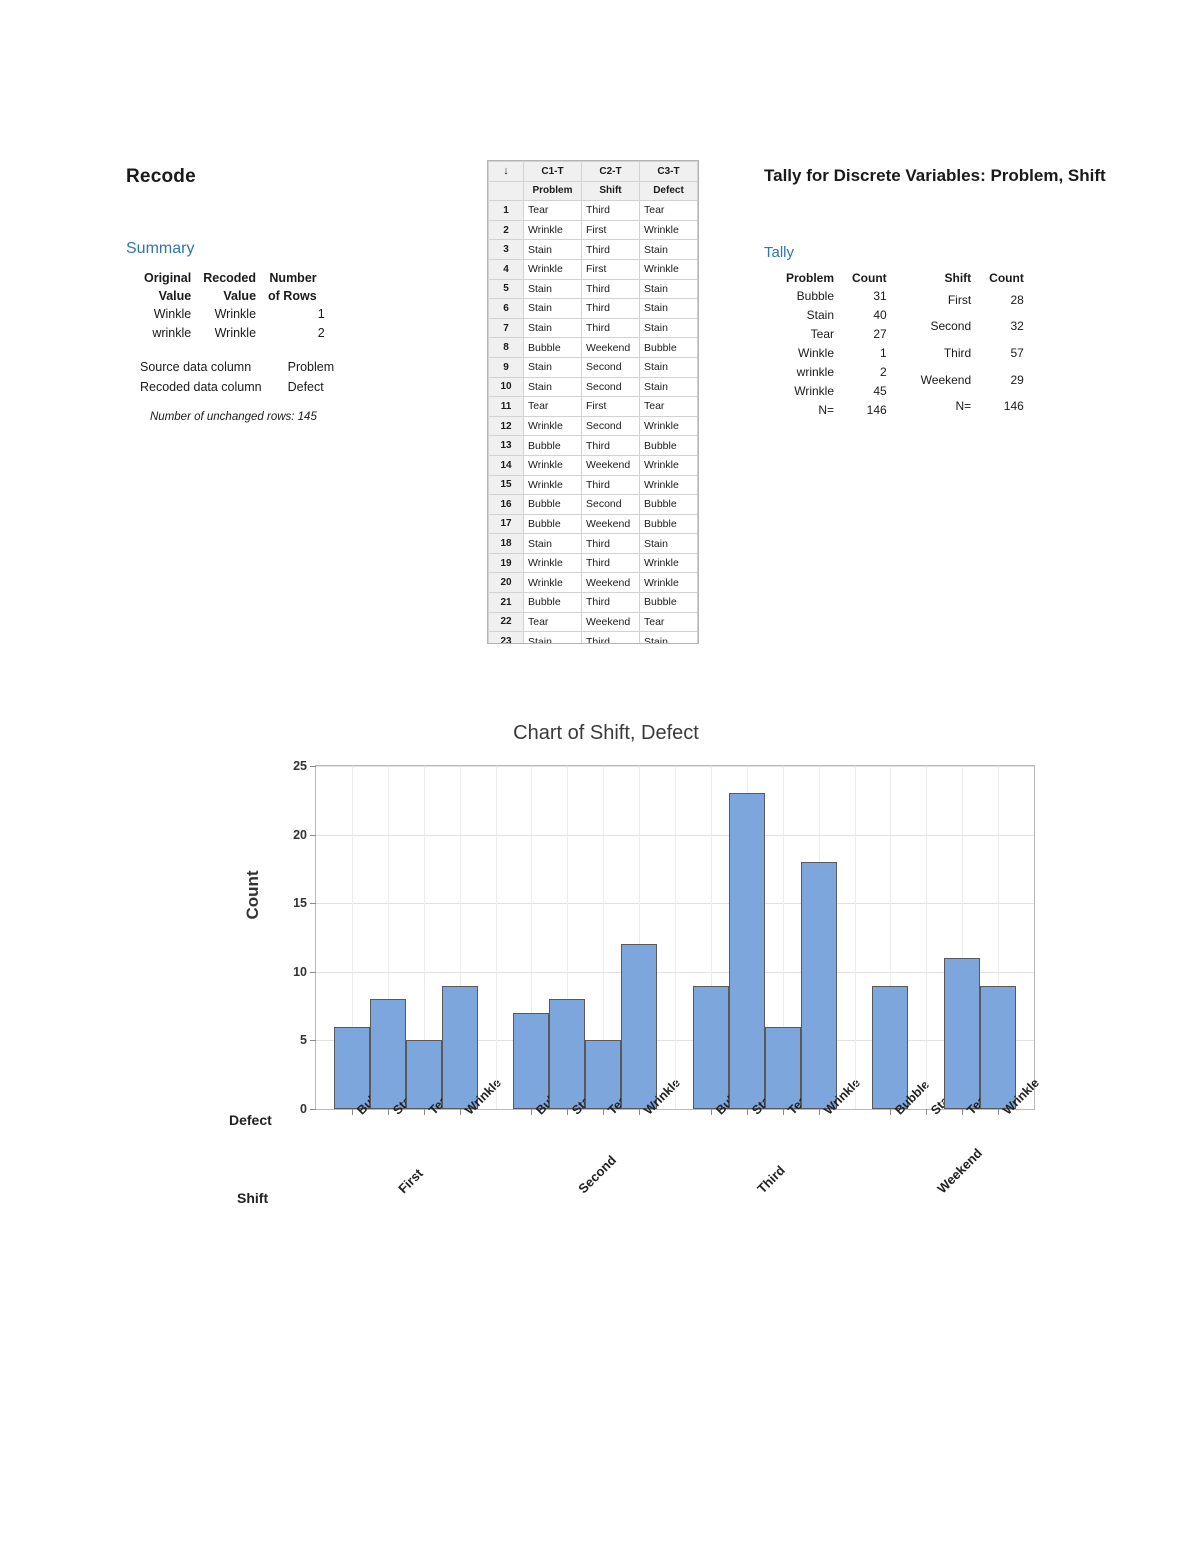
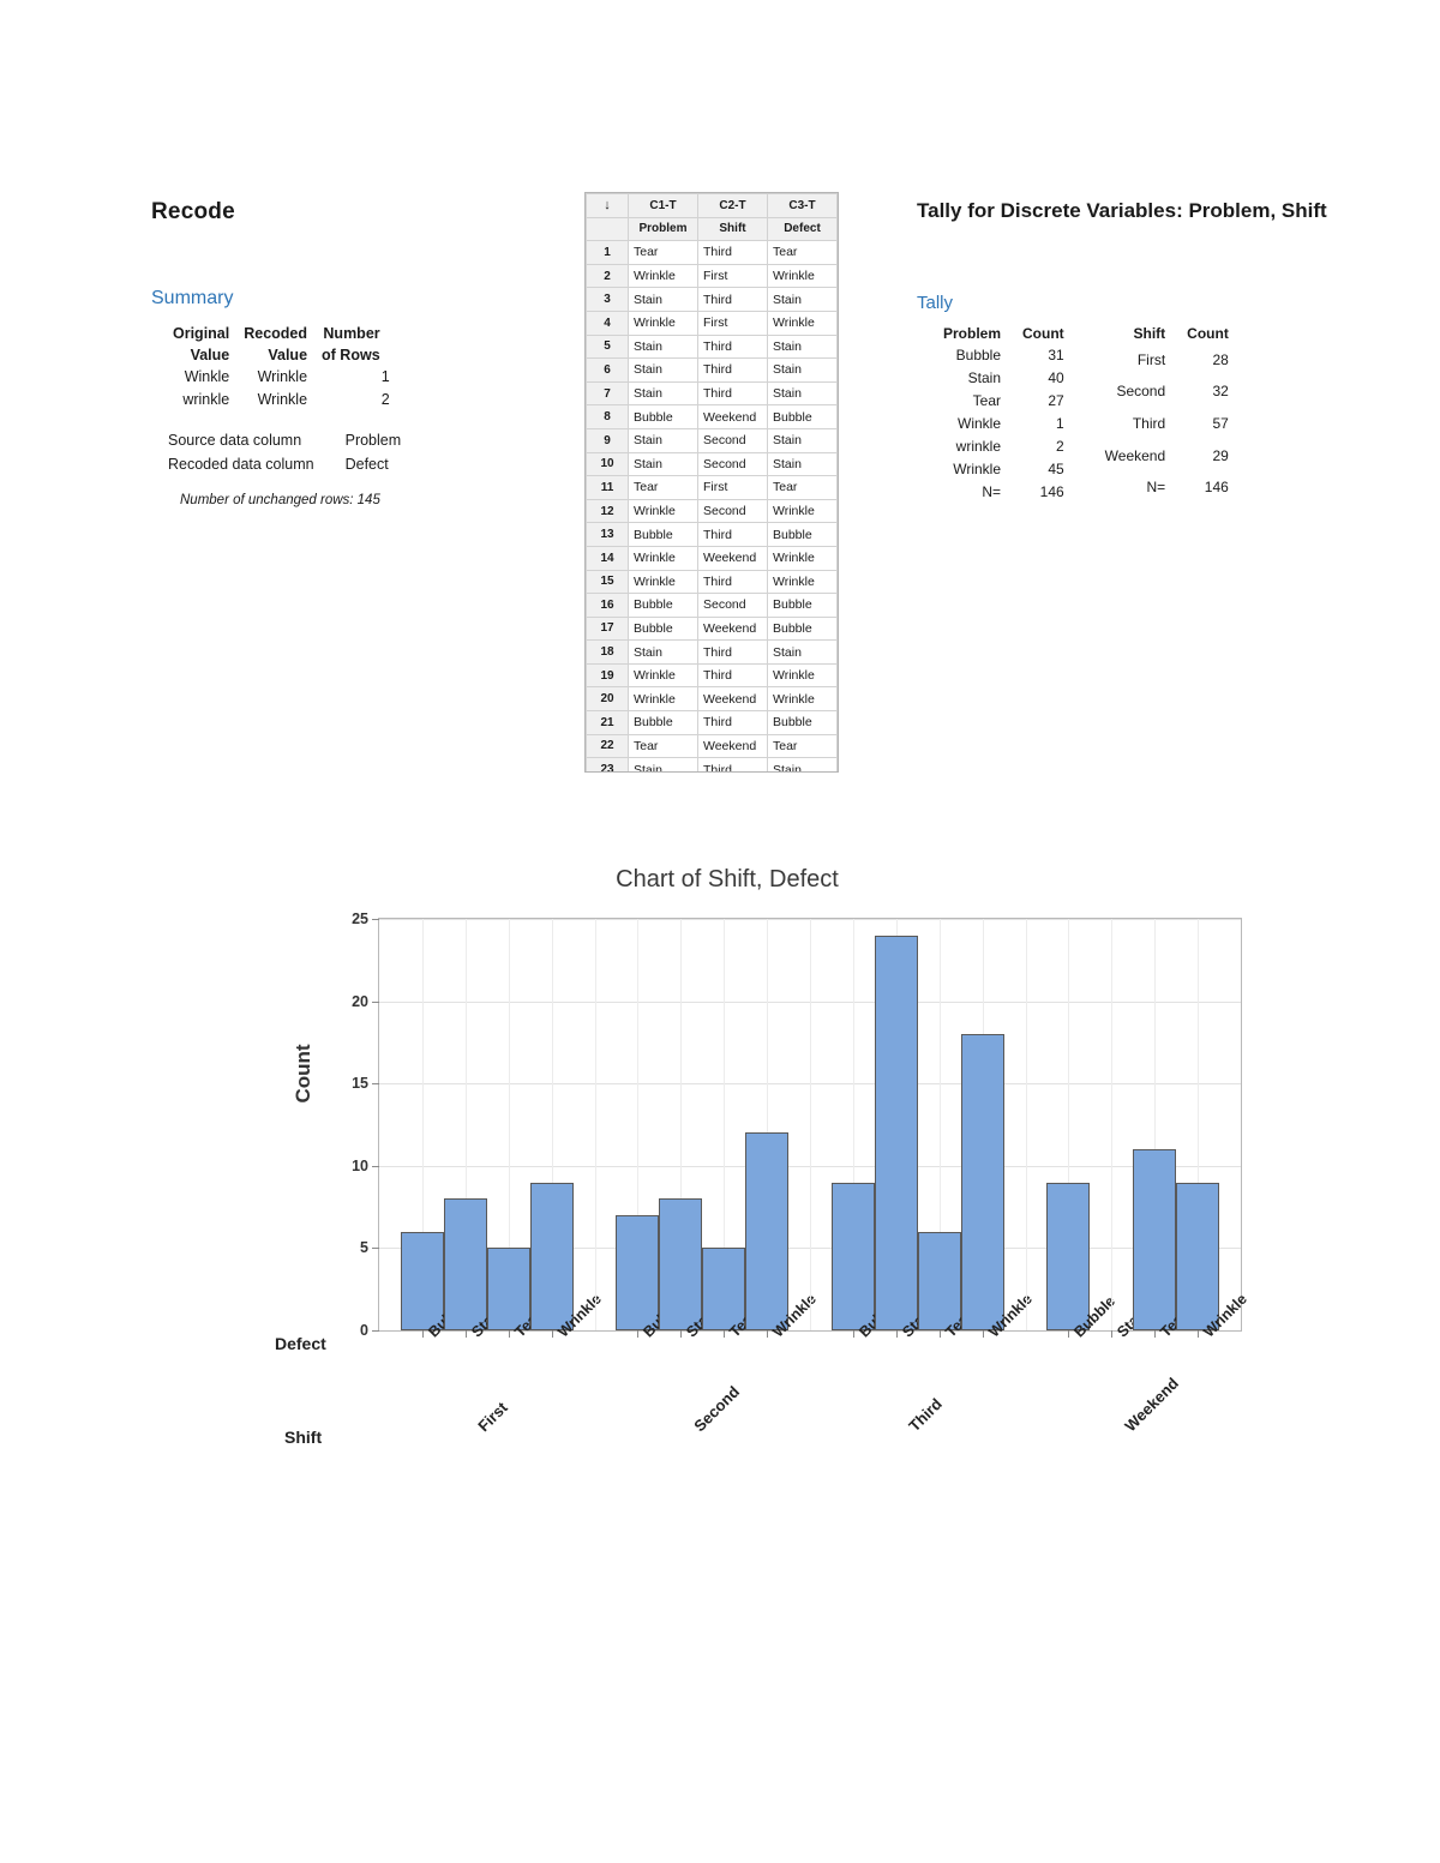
Third/Stain: 23 -> 24
